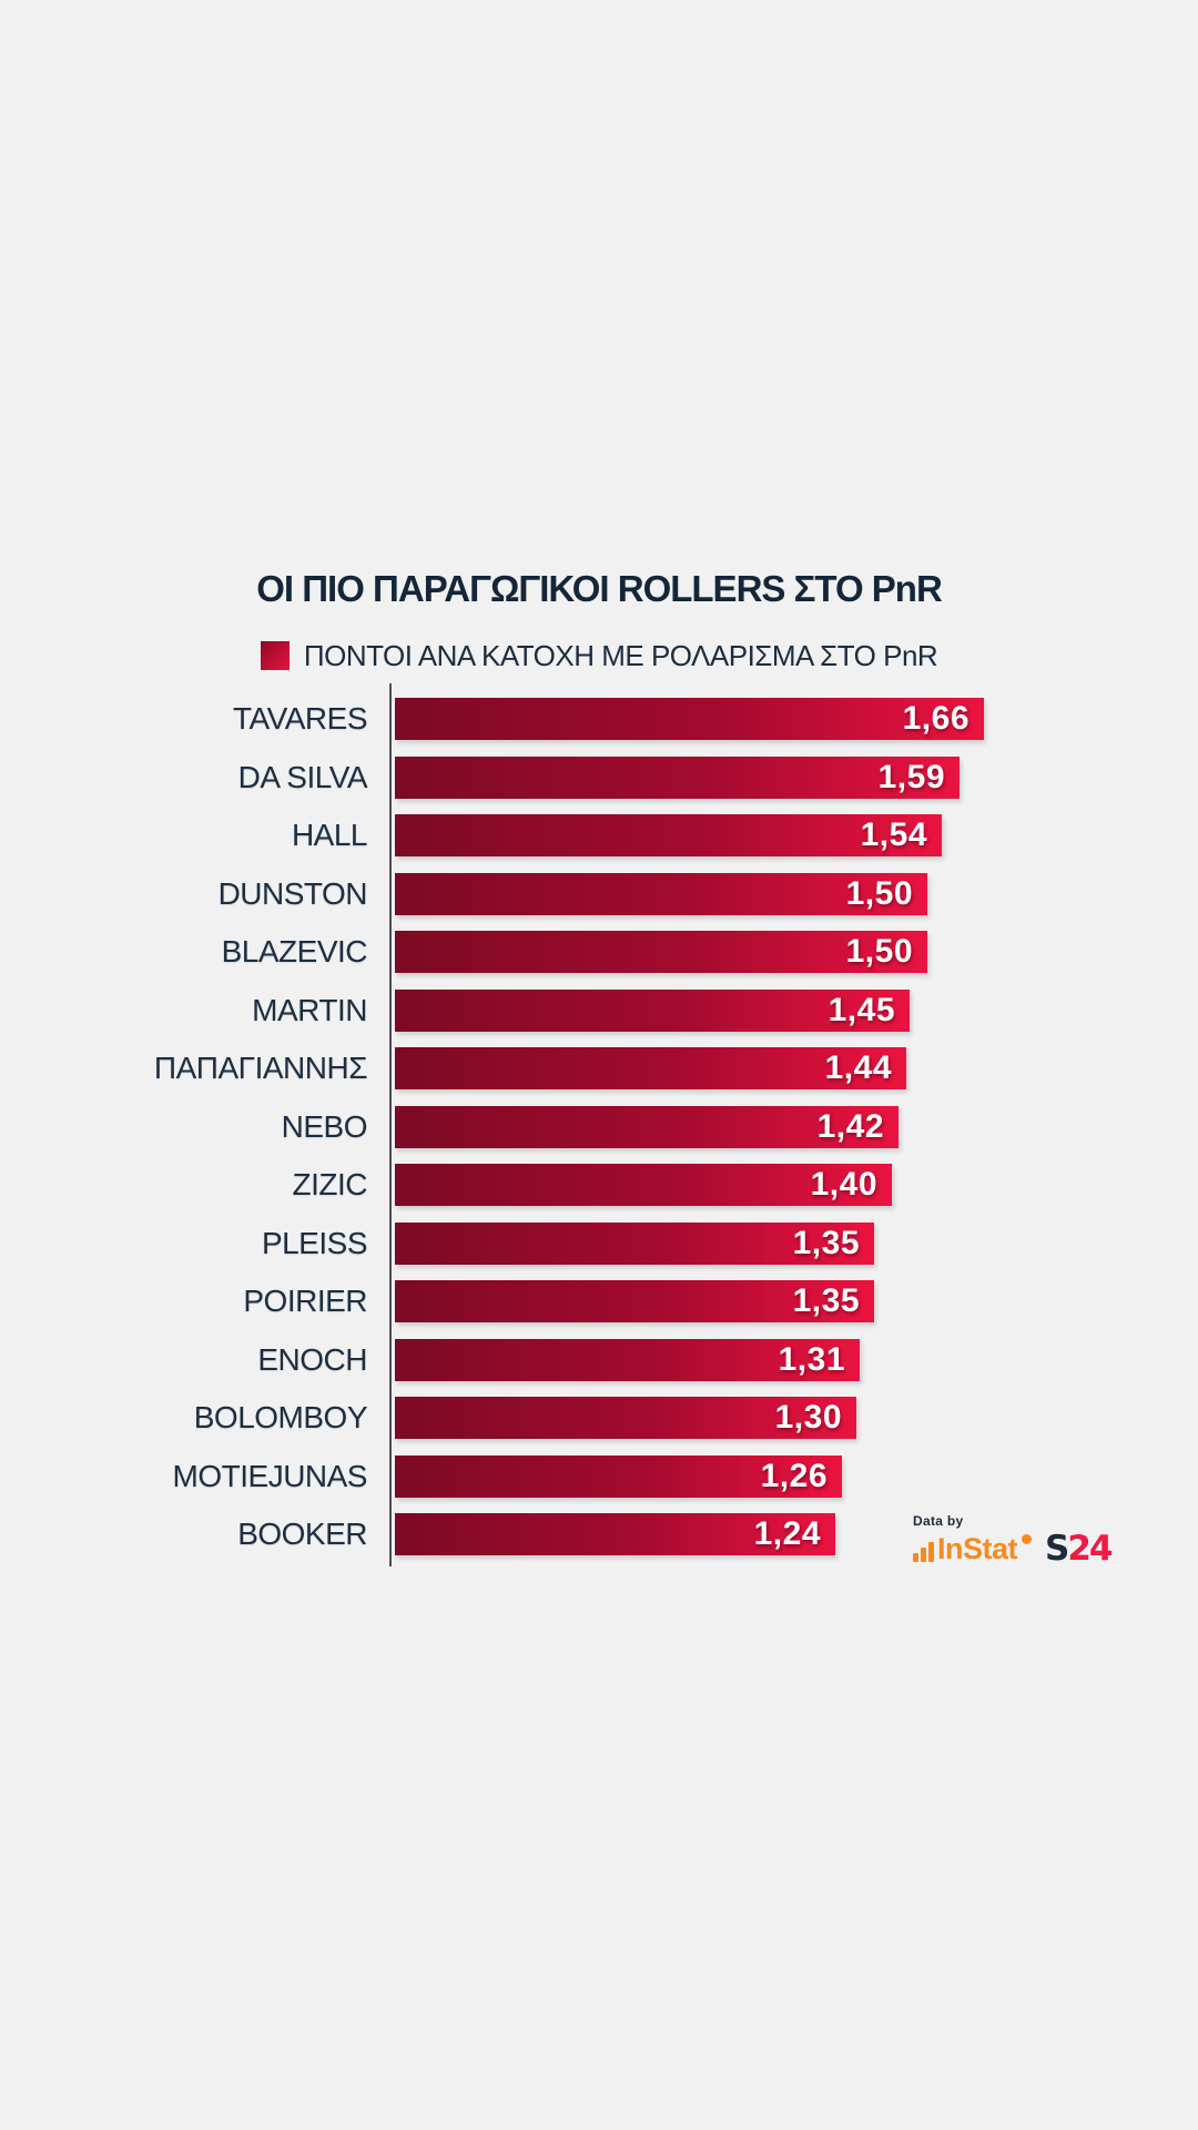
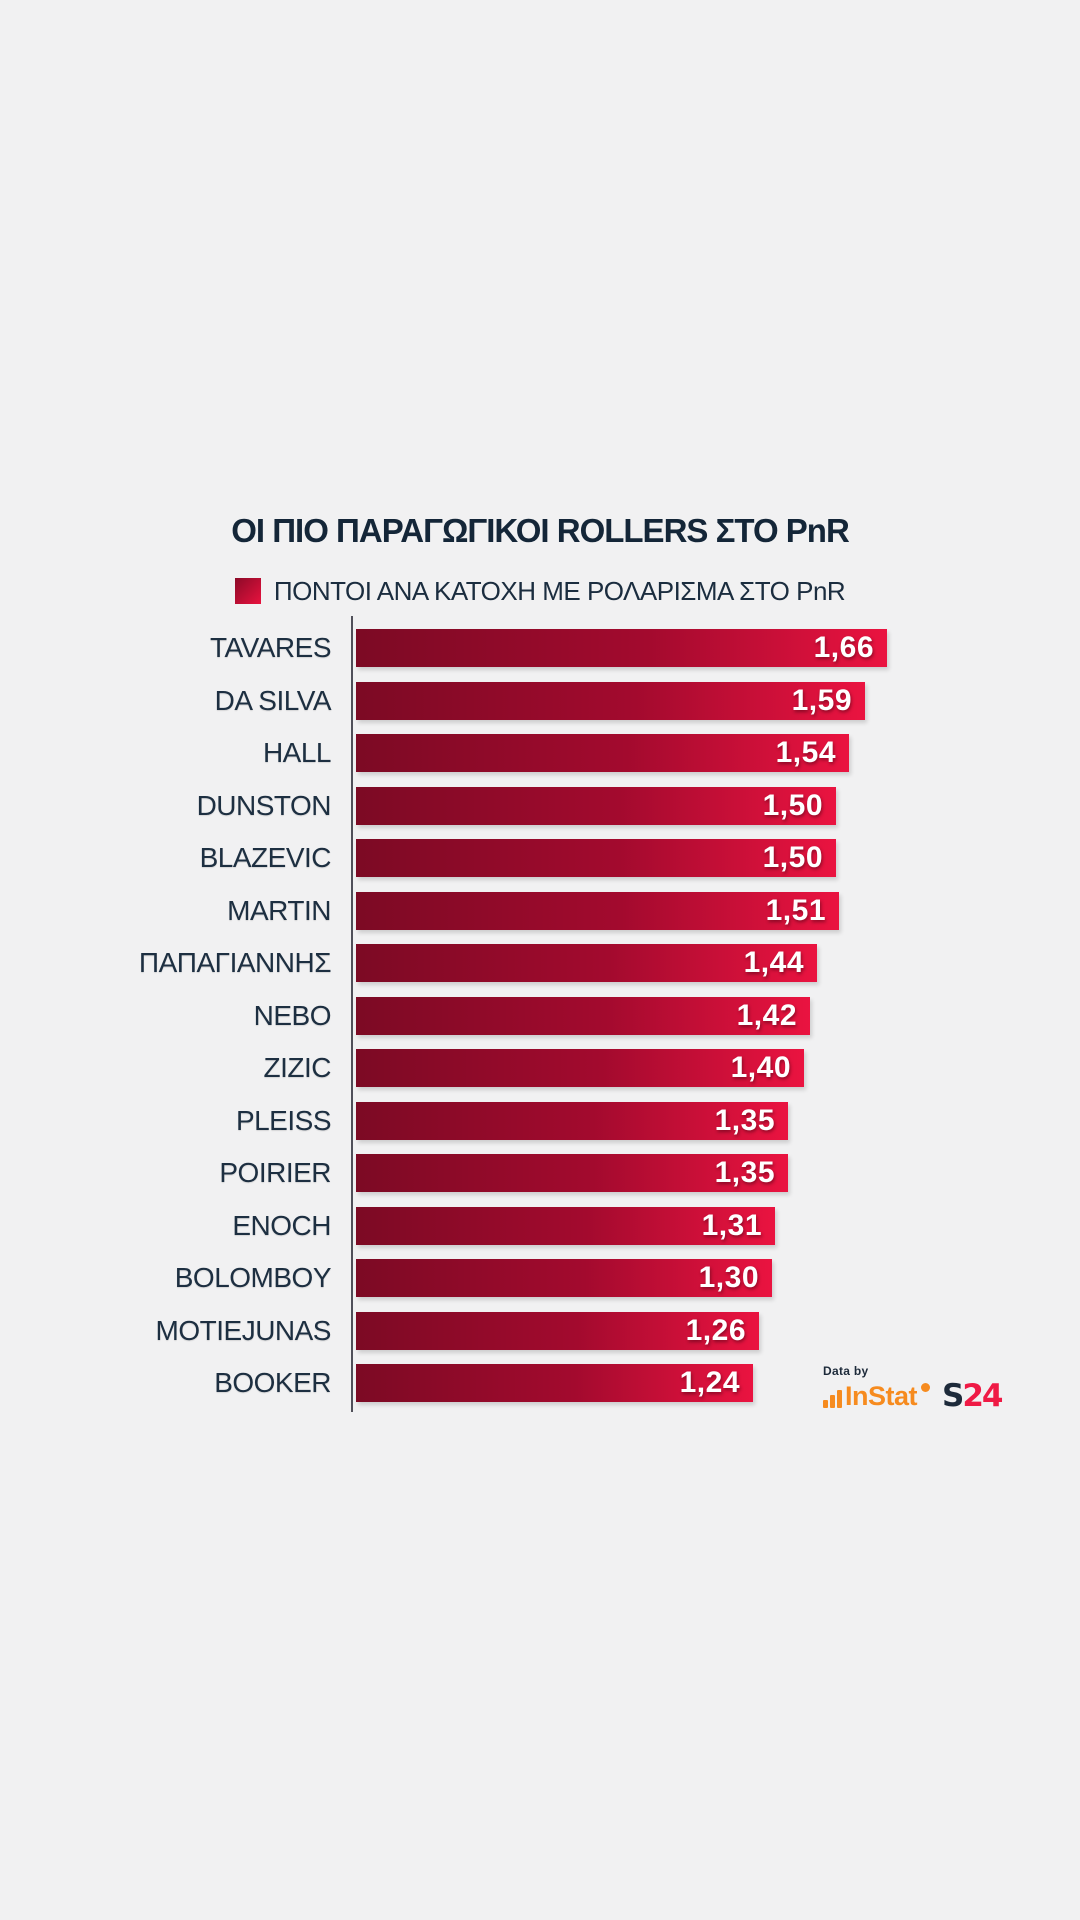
MARTIN: 1,45 -> 1,51
